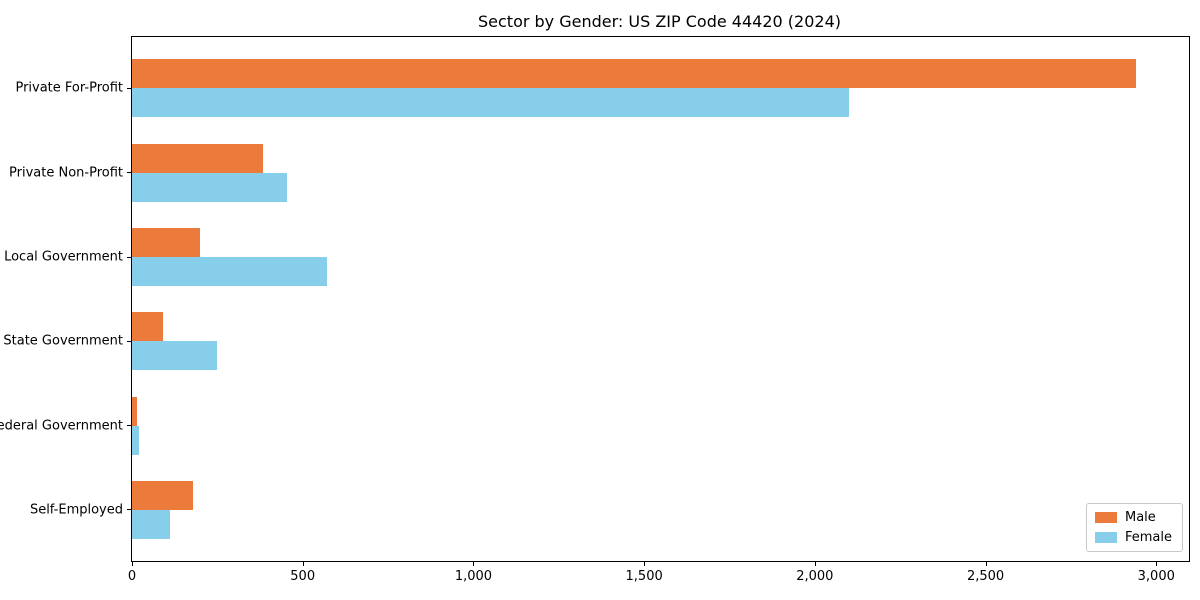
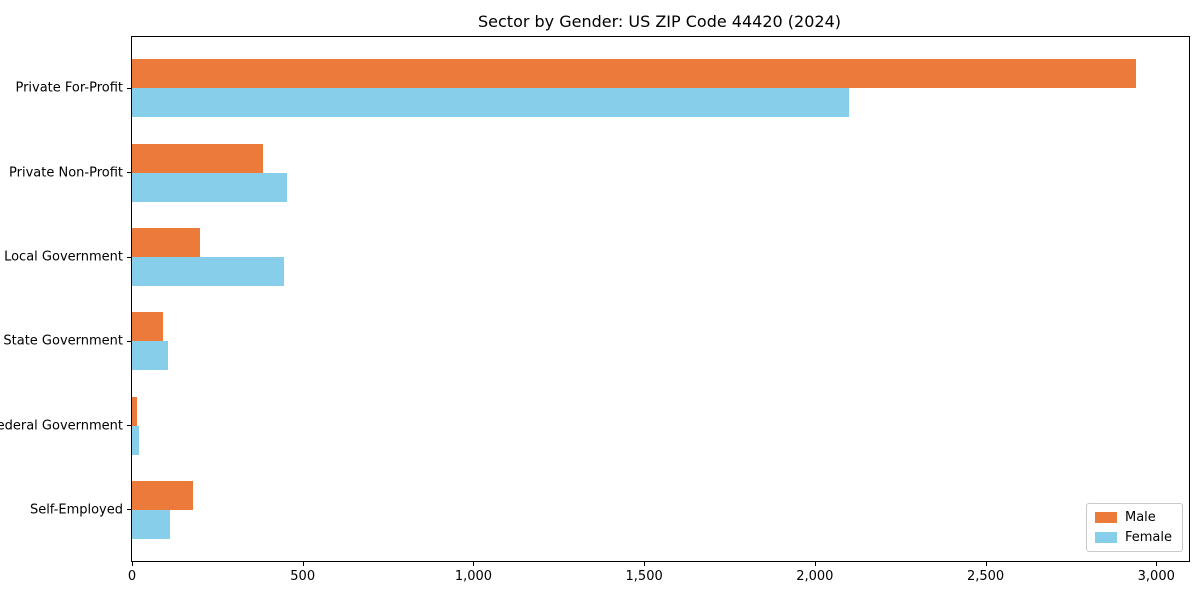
Female/Local Government: 570 -> 440
Female/State Government: 250 -> 100
